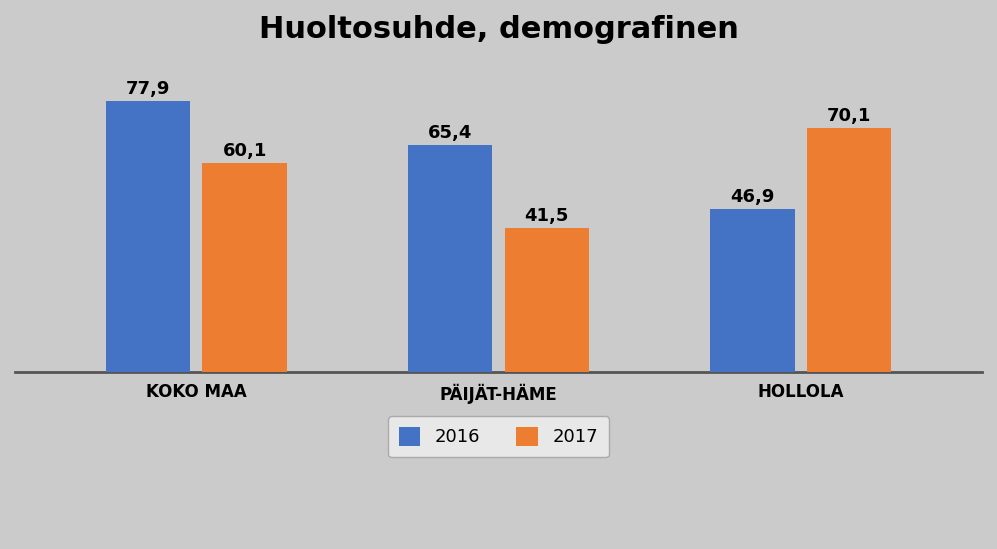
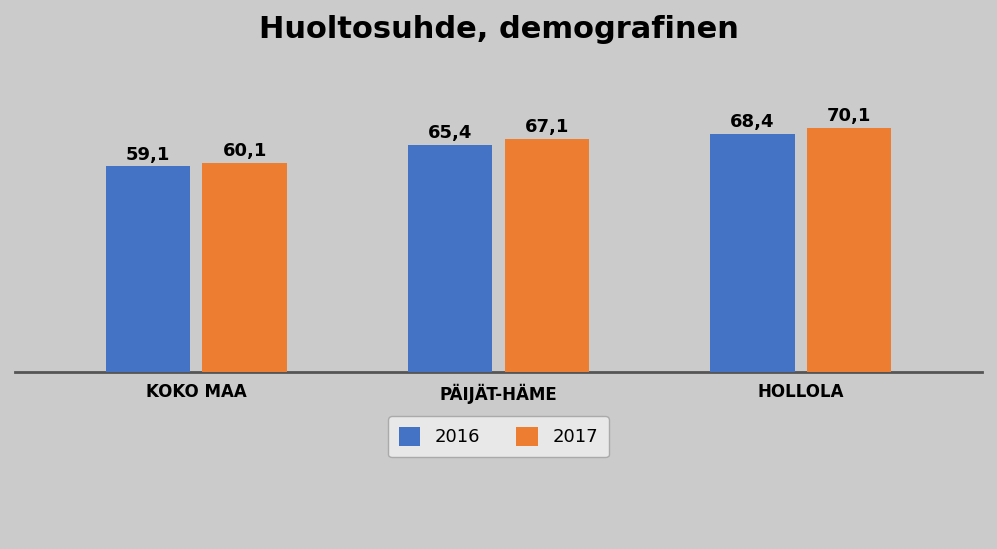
2016/KOKO MAA: 77,9 -> 59,1
2017/PÄIJÄT-HÄME: 41,5 -> 67,1
2016/HOLLOLA: 46,9 -> 68,4
